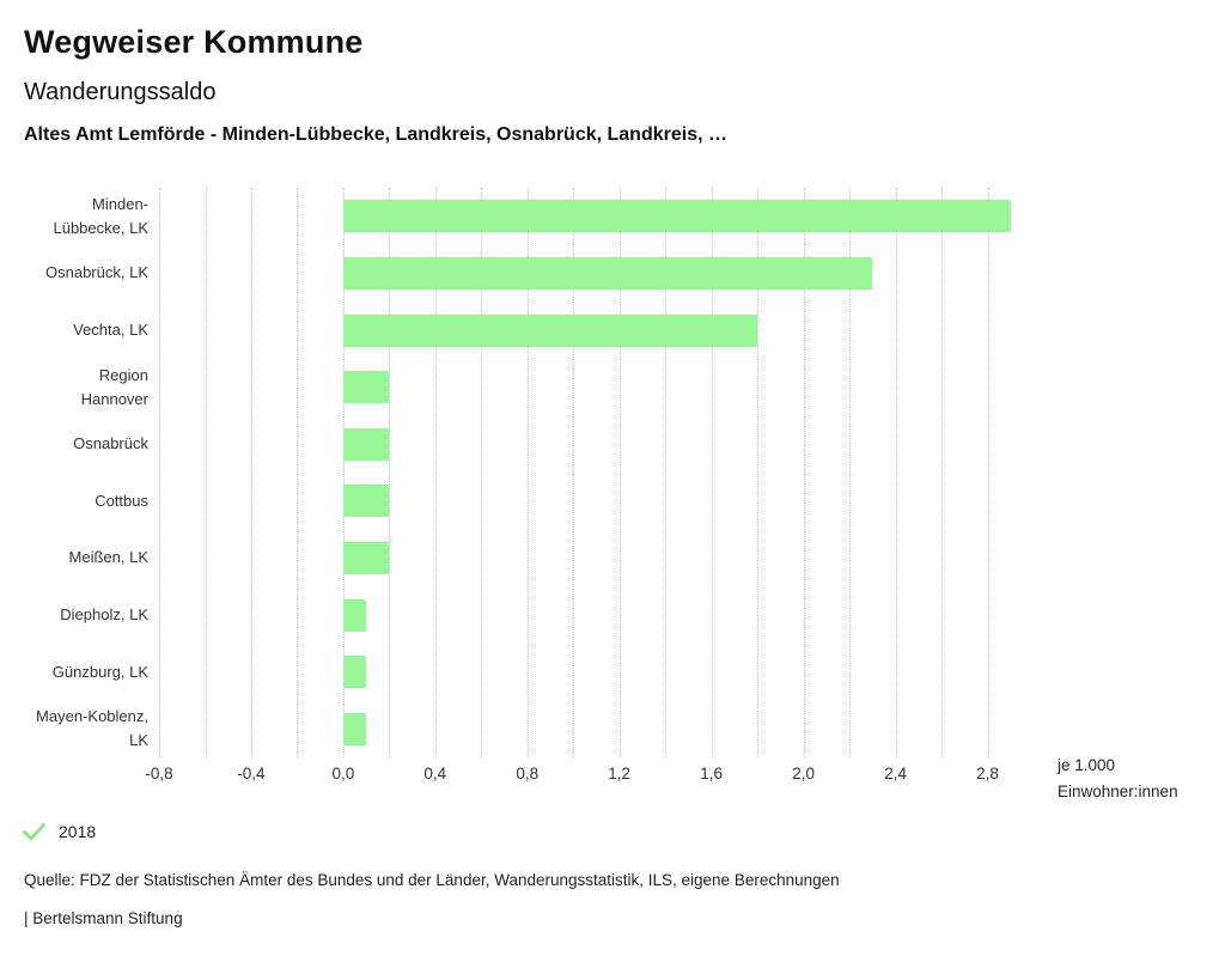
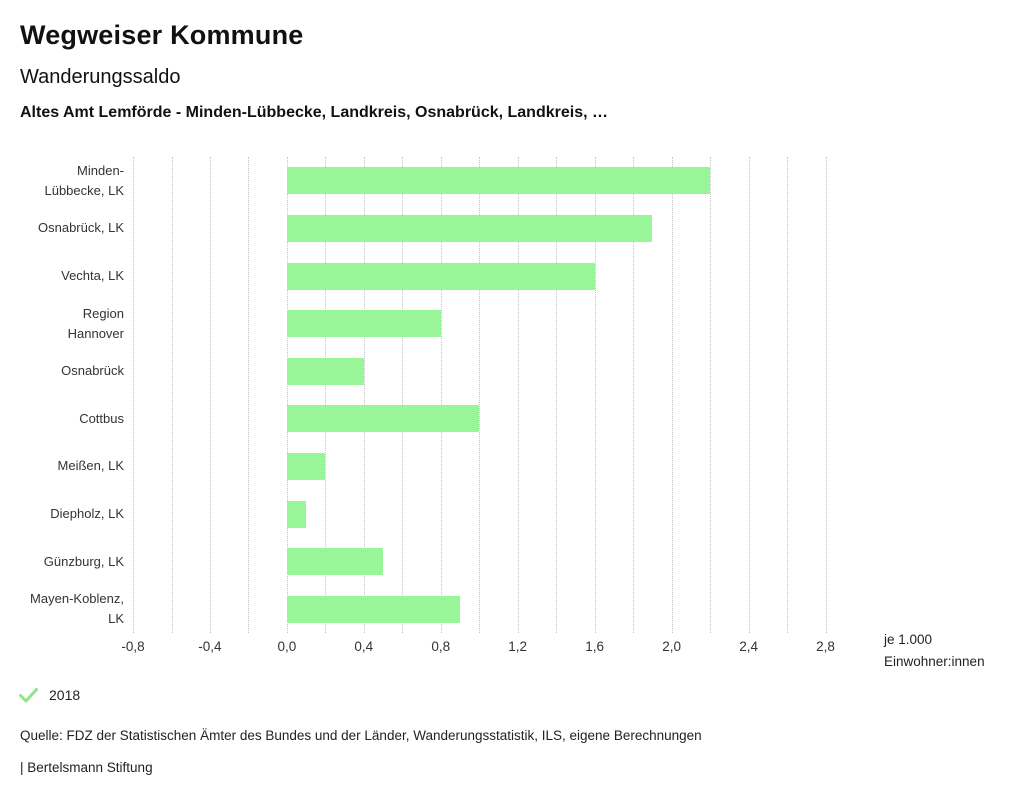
Minden-Lübbecke, LK: 2,9 -> 2,2
Osnabrück, LK: 2,3 -> 1,9
Vechta, LK: 1,8 -> 1,6
Region Hannover: 0,2 -> 0,8
Osnabrück: 0,2 -> 0,4
Cottbus: 0,2 -> 1,0
Günzburg, LK: 0,1 -> 0,5
Mayen-Koblenz, LK: 0,1 -> 0,9
